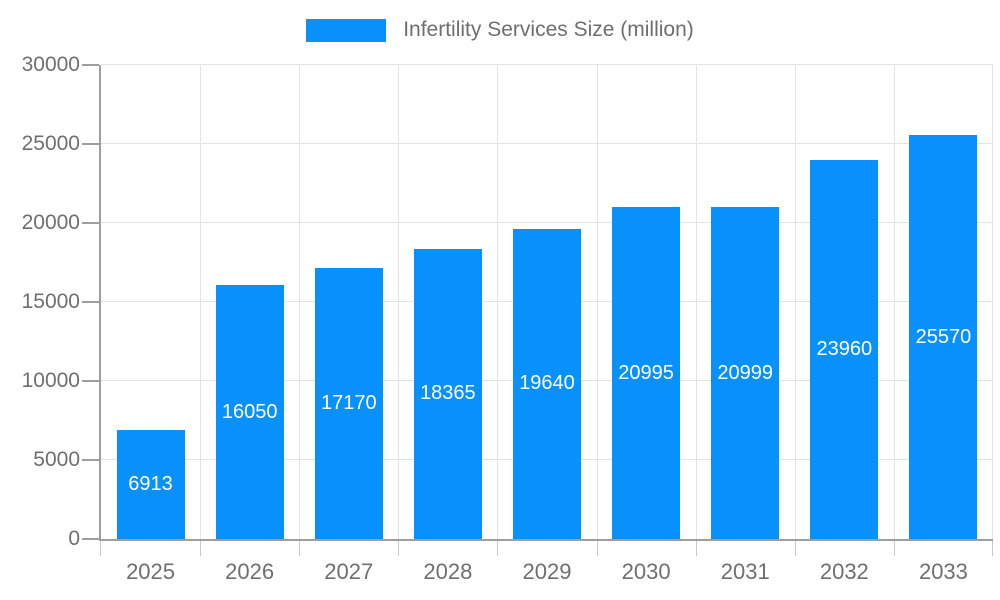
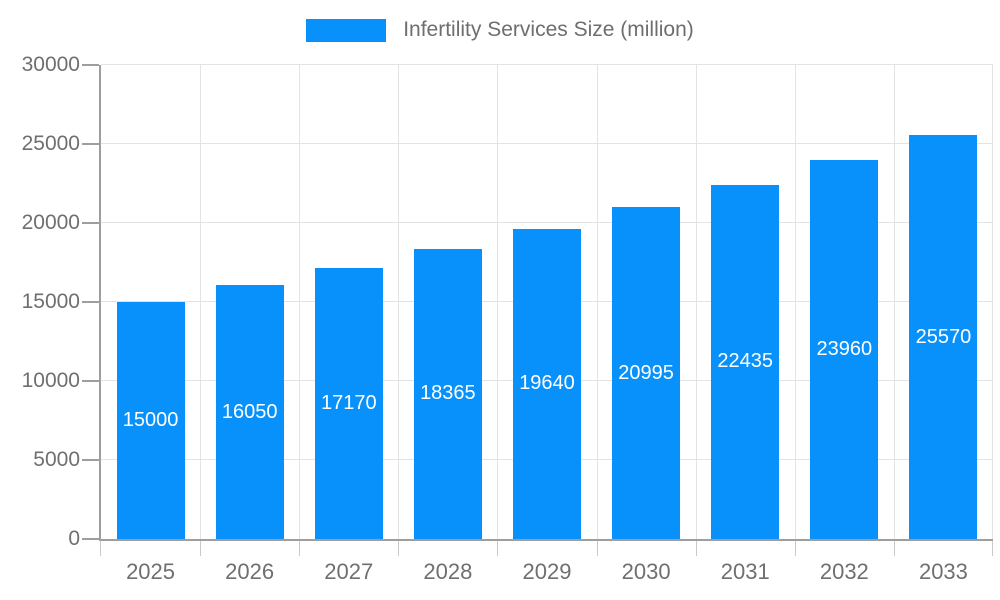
2025: 6913 -> 15000
2031: 20999 -> 22435
